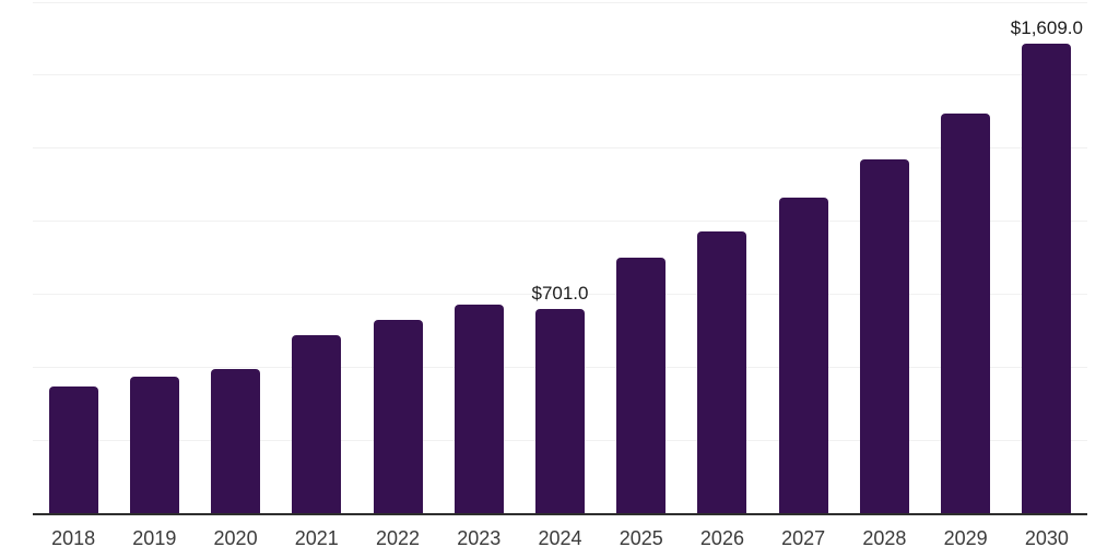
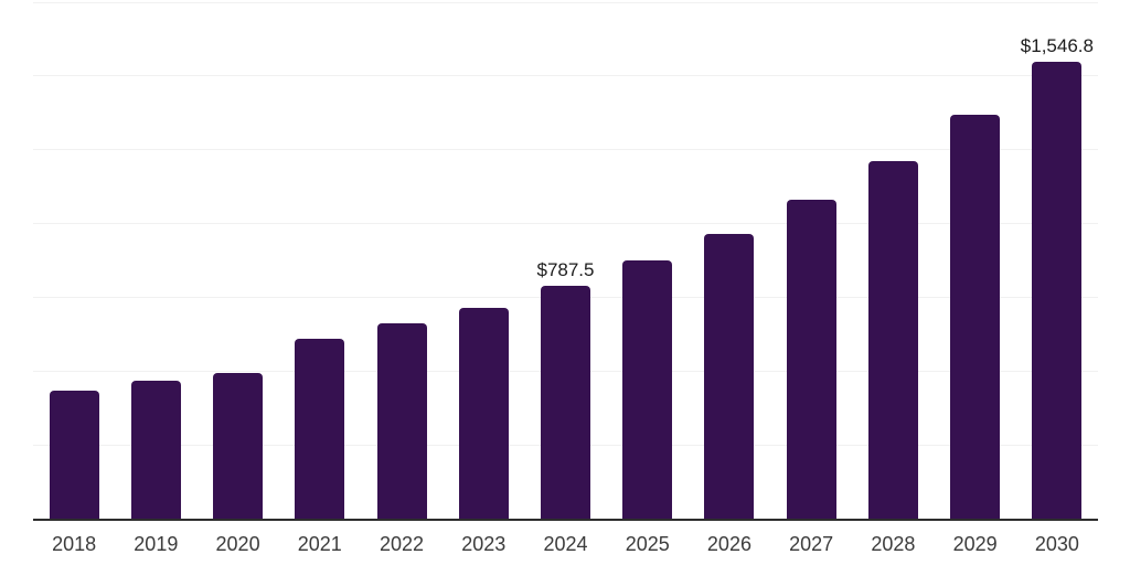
2024: $701.0 -> $787.5
2030: $1,609.0 -> $1,546.8
